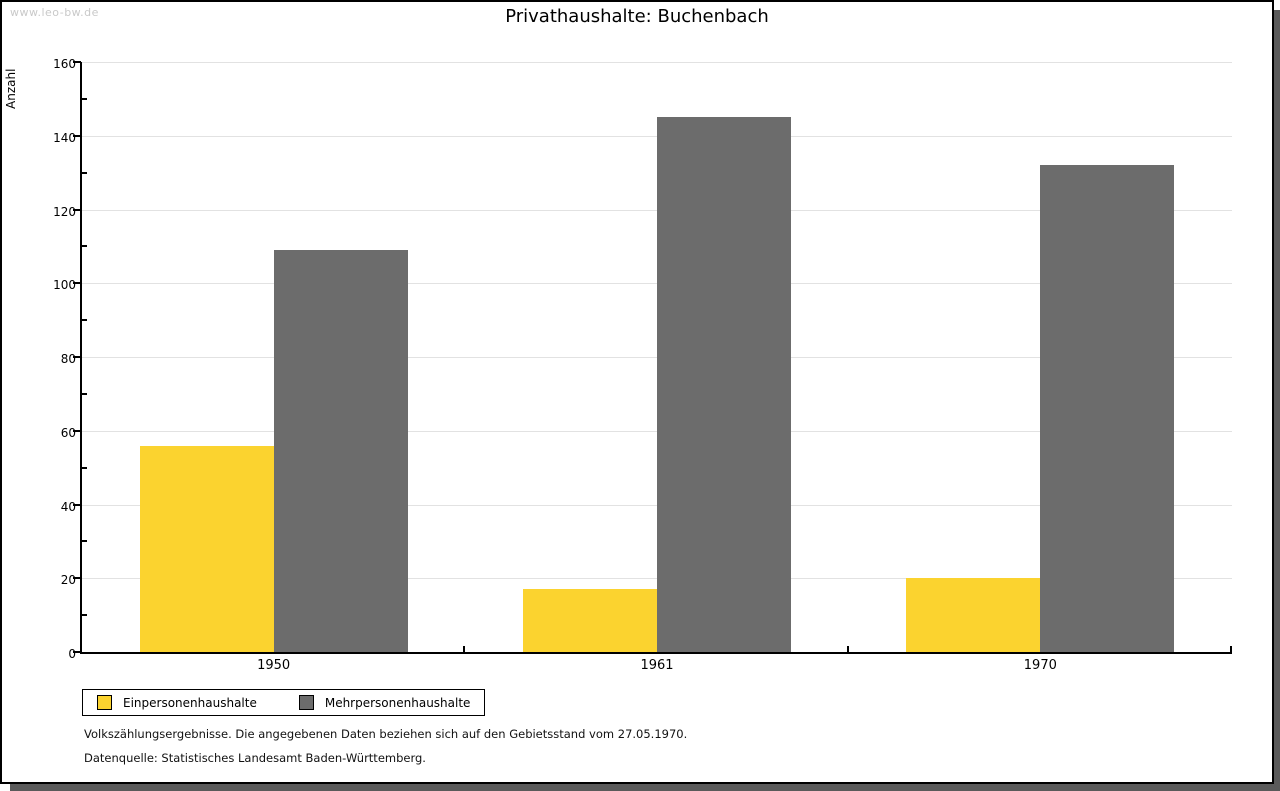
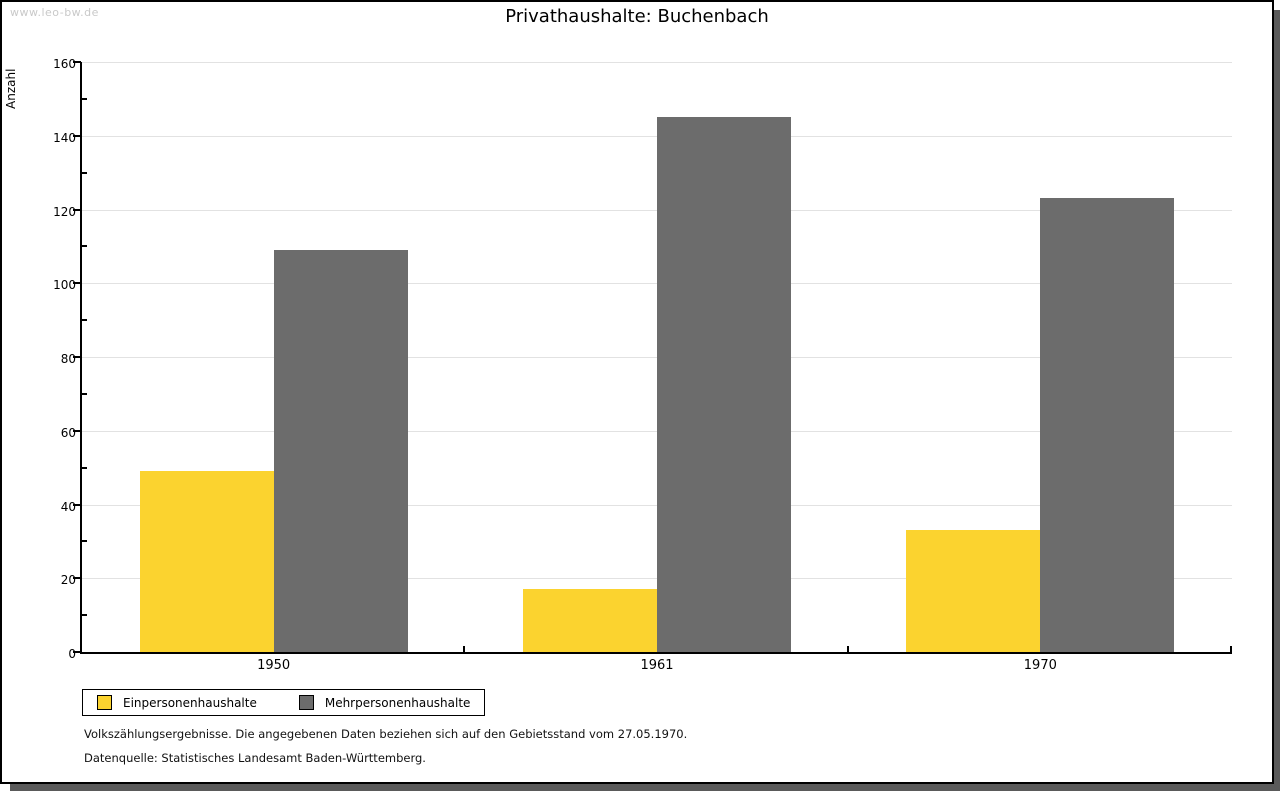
Einpersonenhaushalte/1950: 56 -> 49
Einpersonenhaushalte/1970: 20 -> 33
Mehrpersonenhaushalte/1970: 132 -> 123
